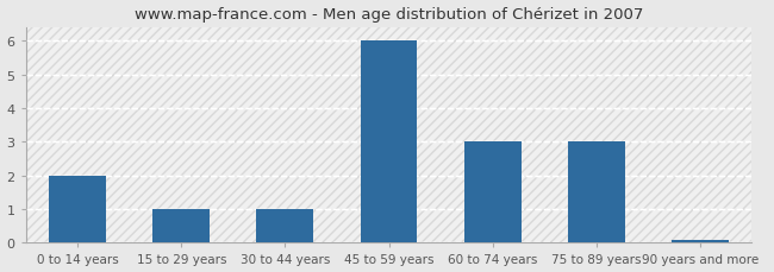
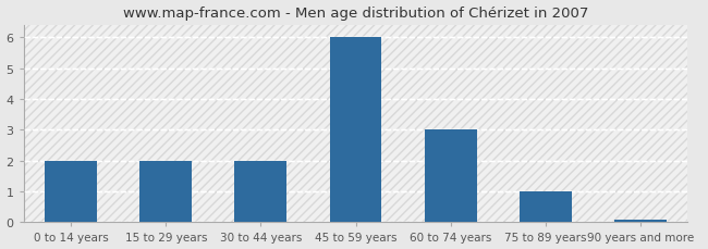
15 to 29 years: 1.00 -> 2.00
30 to 44 years: 1.00 -> 2.00
75 to 89 years: 3.00 -> 1.00
